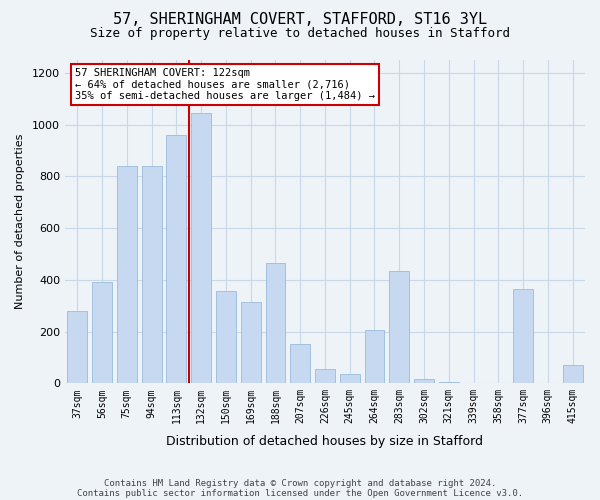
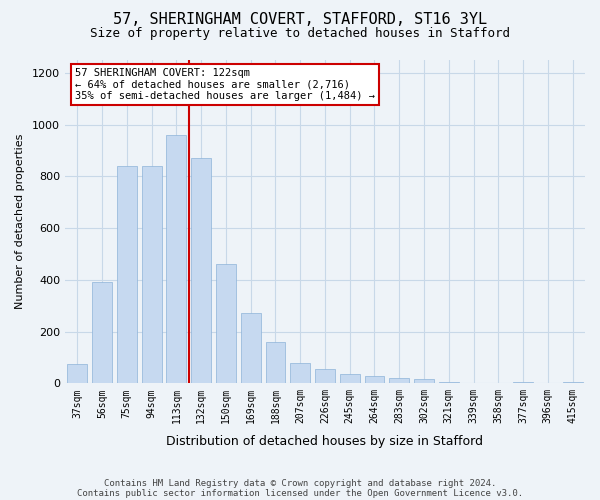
37sqm: 280 -> 75
132sqm: 1045 -> 870
150sqm: 355 -> 460
169sqm: 315 -> 270
188sqm: 465 -> 160
207sqm: 150 -> 80
264sqm: 205 -> 30
283sqm: 435 -> 20
377sqm: 365 -> 5
415sqm: 70 -> 5
